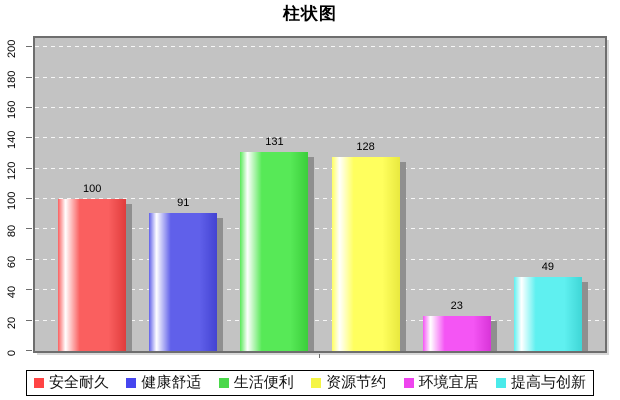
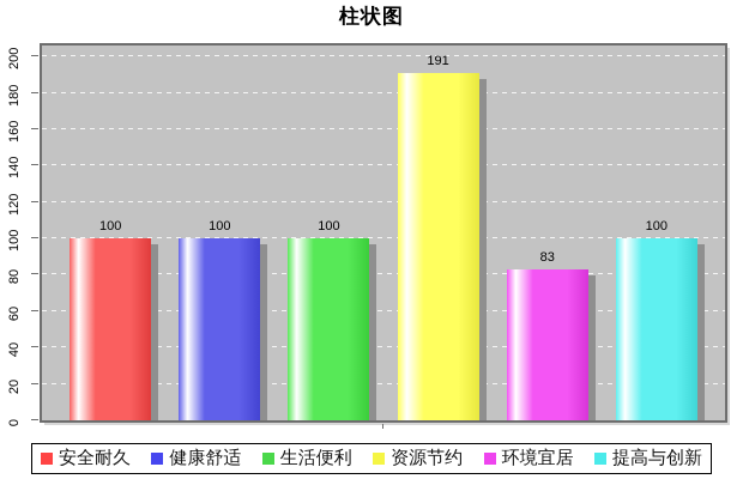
健康舒适: 91 -> 100
生活便利: 131 -> 100
资源节约: 128 -> 191
环境宜居: 23 -> 83
提高与创新: 49 -> 100
